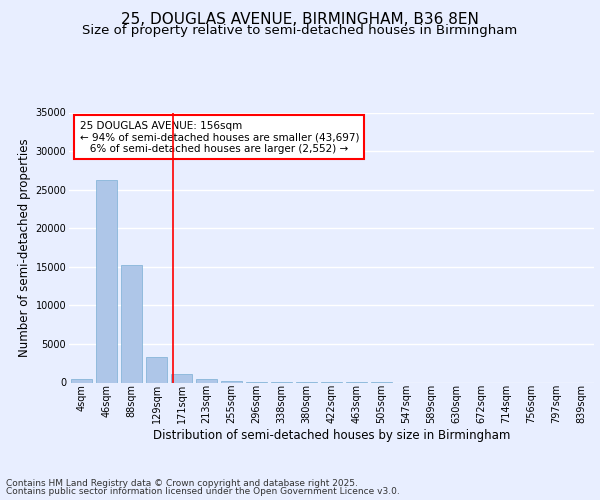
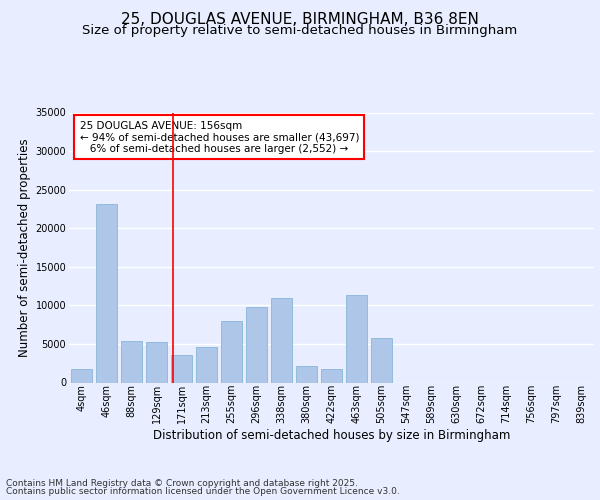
4sqm: 400 -> 1800
46sqm: 26200 -> 23200
88sqm: 15200 -> 5400
129sqm: 3300 -> 5200
171sqm: 1100 -> 3600
213sqm: 500 -> 4600
255sqm: 200 -> 8000
296sqm: 0 -> 9800
338sqm: 0 -> 11000
380sqm: 0 -> 2200
422sqm: 0 -> 1800
463sqm: 0 -> 11400
505sqm: 0 -> 5800
